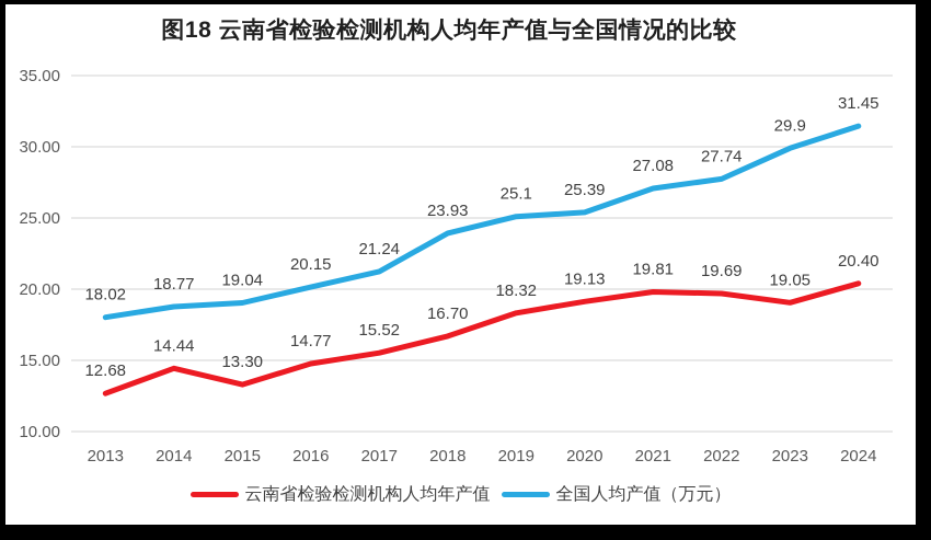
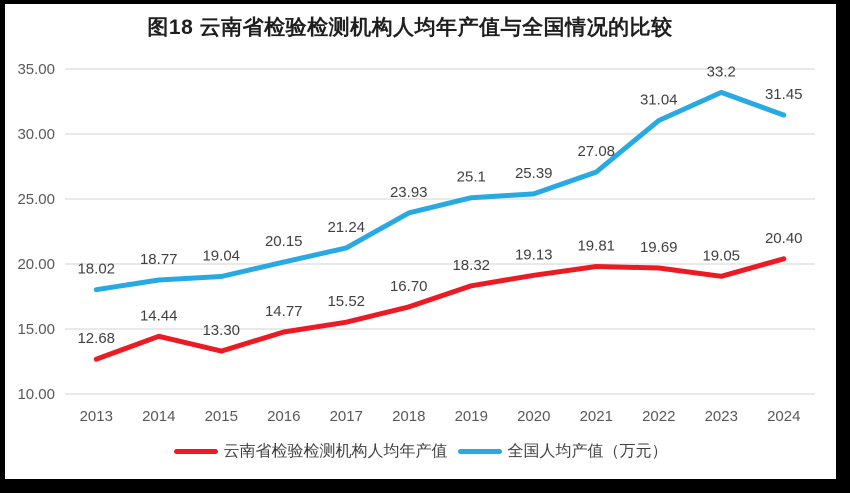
全国人均产值（万元）/2022: 27.74 -> 31.04
全国人均产值（万元）/2023: 29.9 -> 33.2
